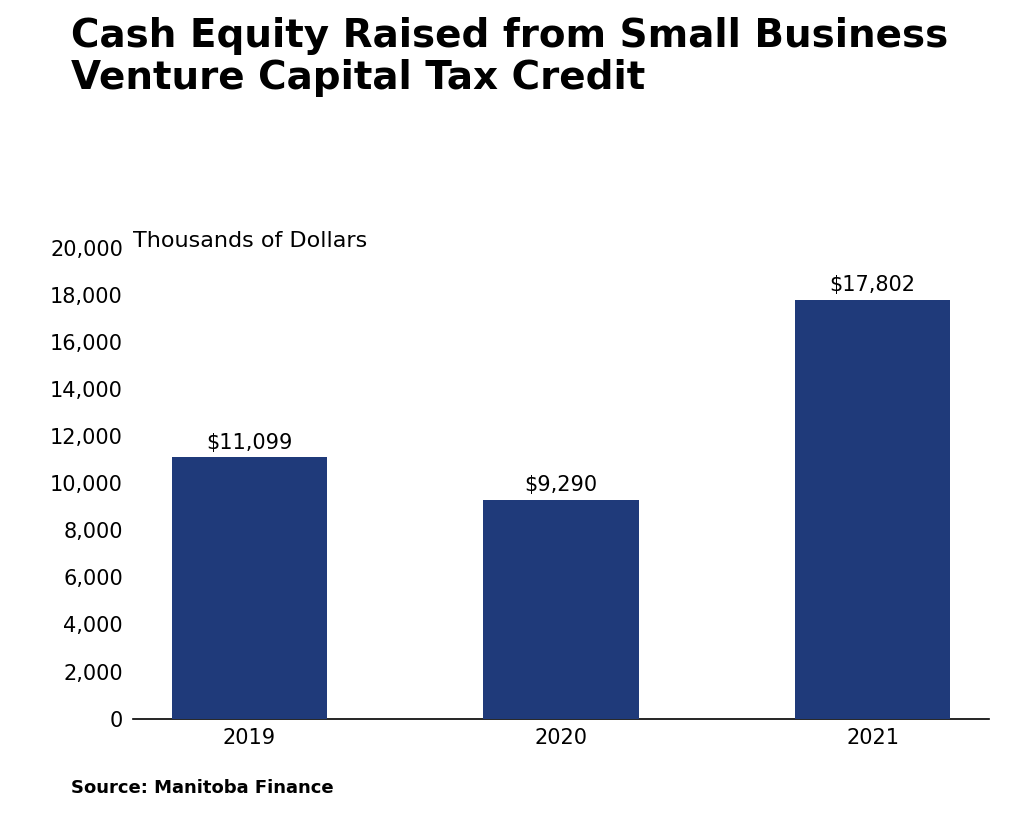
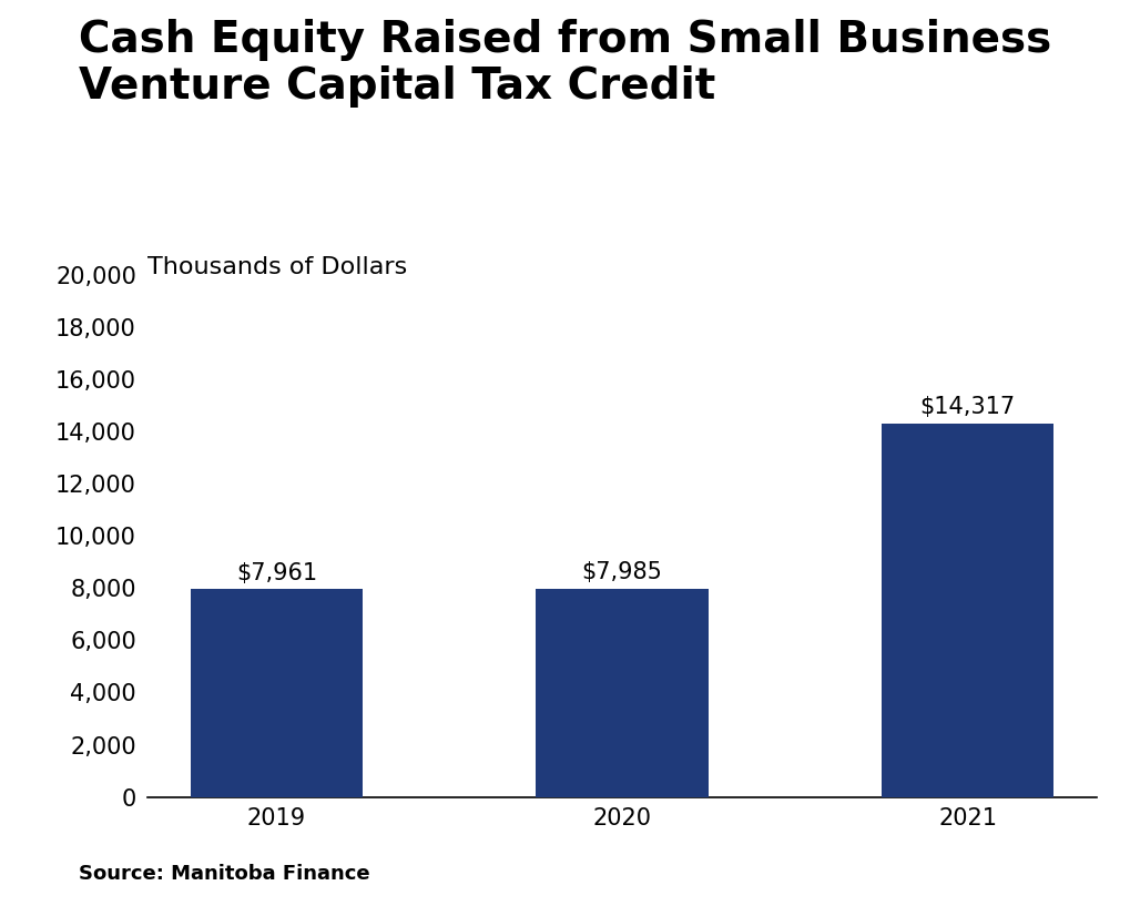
2019: $11,099 -> $7,961
2020: $9,290 -> $7,985
2021: $17,802 -> $14,317
